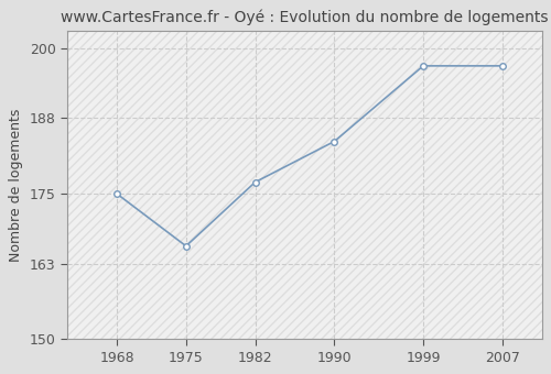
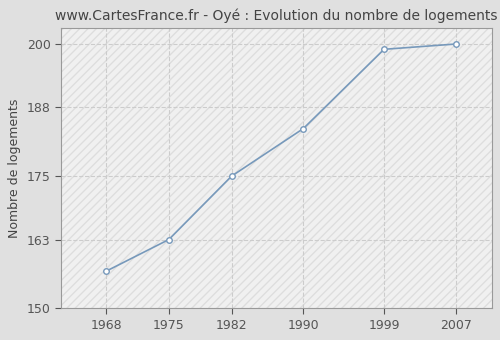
1968: 175 -> 157
1975: 166 -> 163
1982: 177 -> 175
1999: 197 -> 199
2007: 197 -> 200
